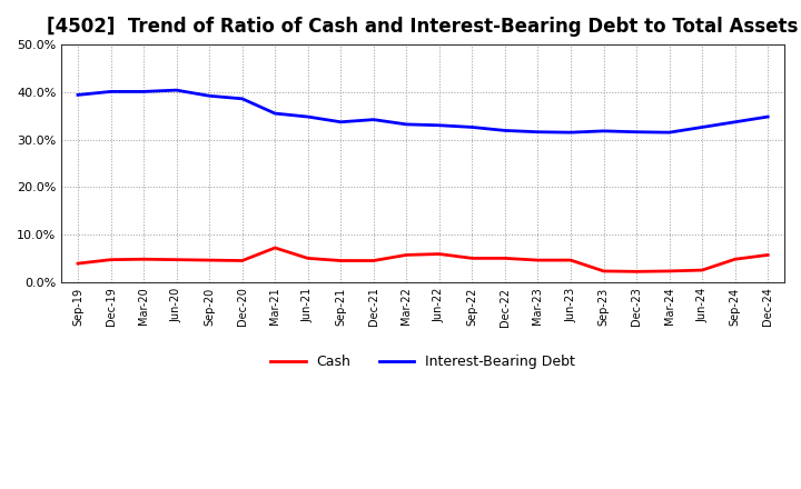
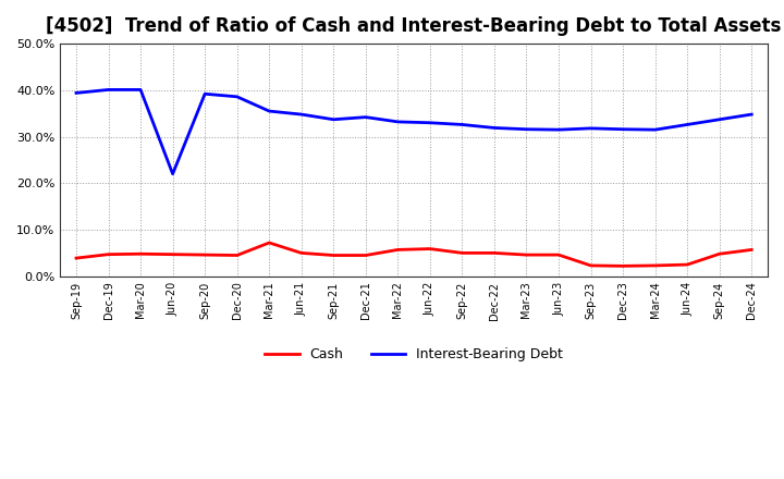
Interest-Bearing Debt/Jun-20: 40.4% -> 22.0%
